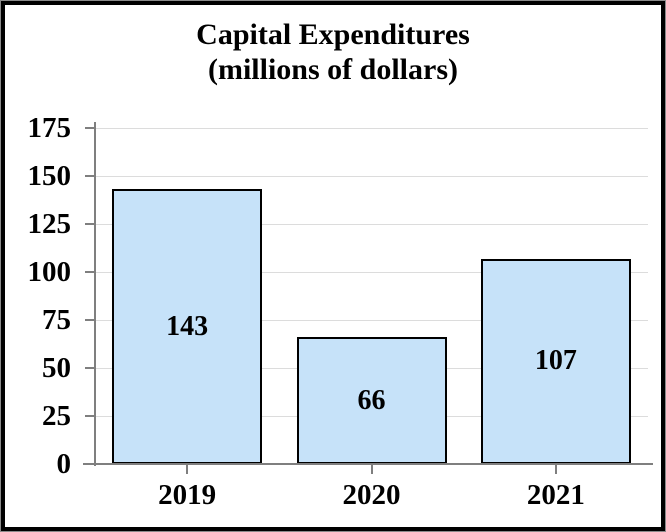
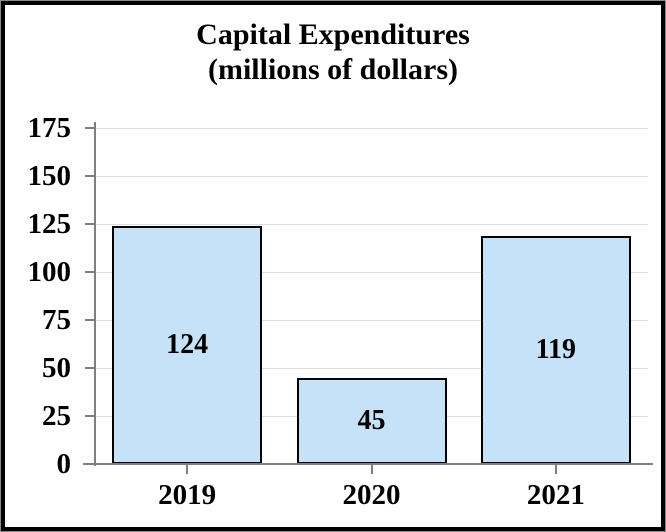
2019: 143 -> 124
2020: 66 -> 45
2021: 107 -> 119
